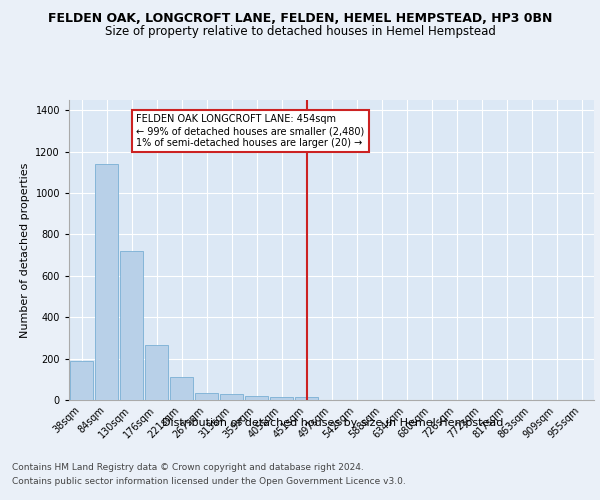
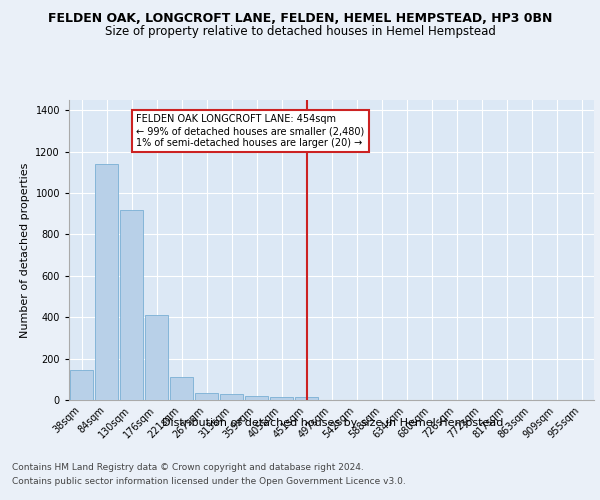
38sqm: 190 -> 145
130sqm: 720 -> 920
176sqm: 265 -> 410
